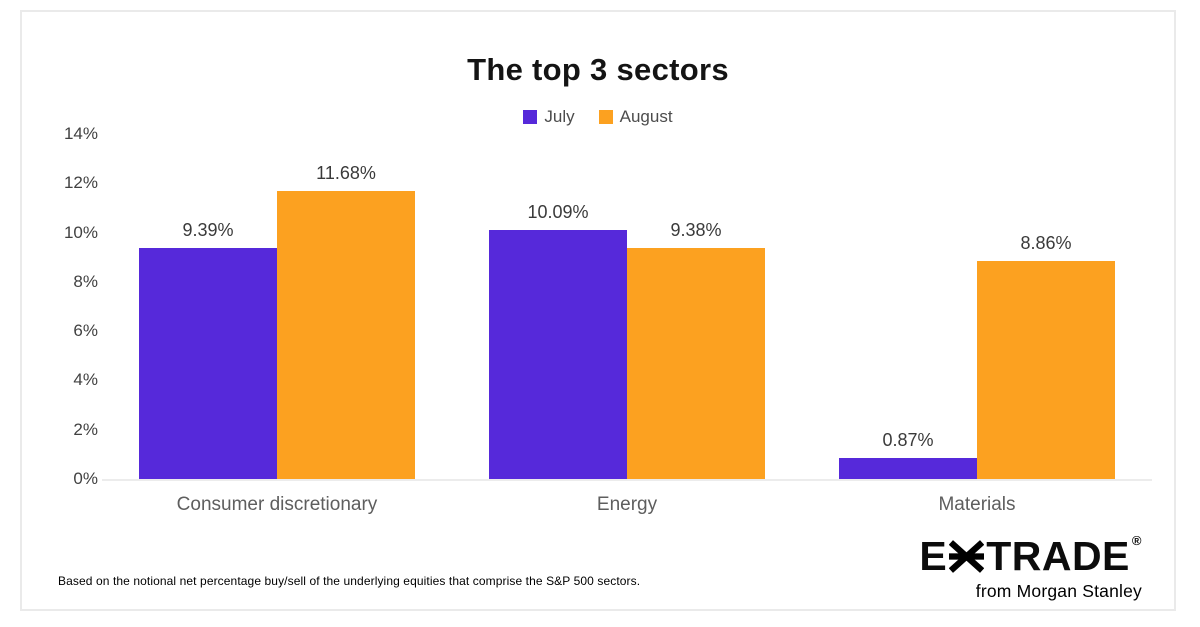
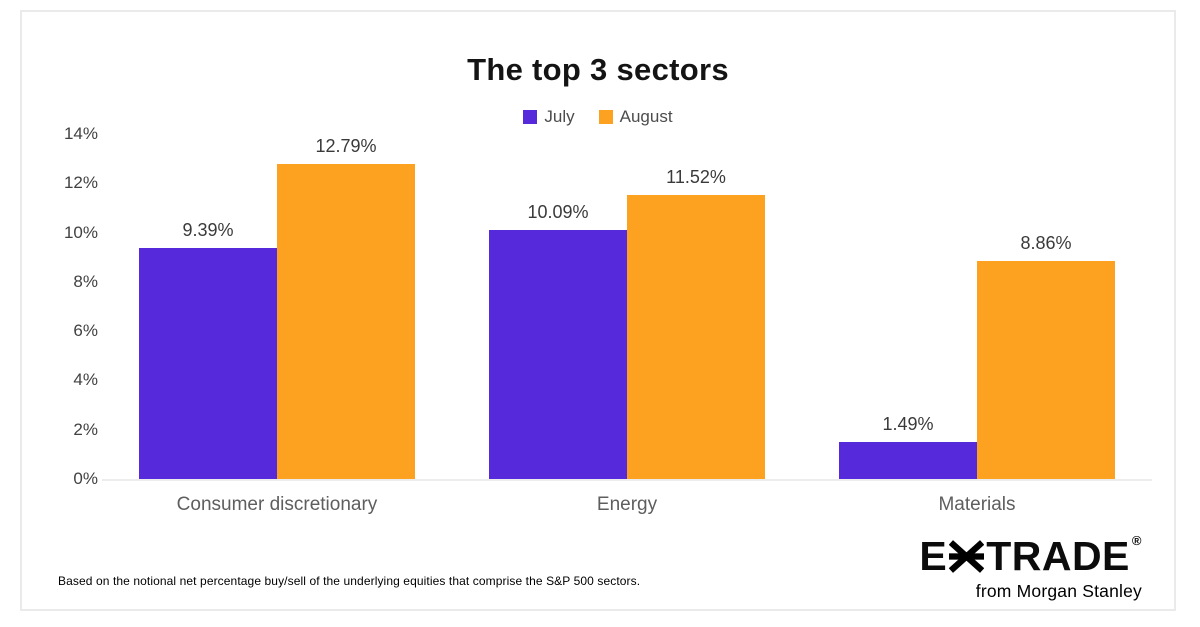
August/Consumer discretionary: 11.68% -> 12.79%
August/Energy: 9.38% -> 11.52%
July/Materials: 0.87% -> 1.49%
